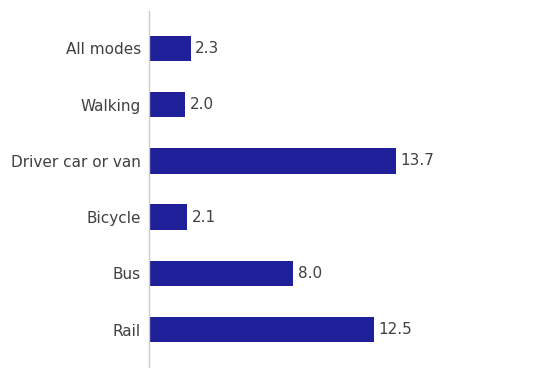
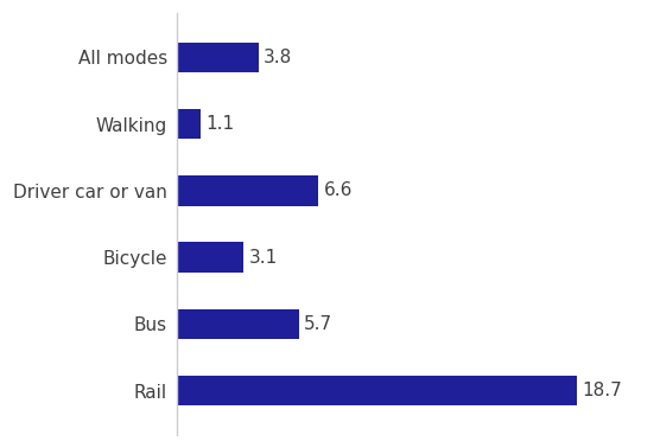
All modes: 2.3 -> 3.8
Walking: 2.0 -> 1.1
Driver car or van: 13.7 -> 6.6
Bicycle: 2.1 -> 3.1
Bus: 8.0 -> 5.7
Rail: 12.5 -> 18.7
